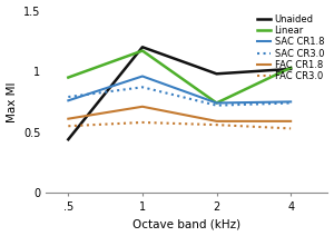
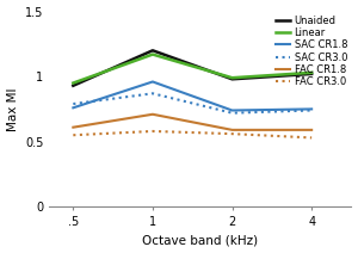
Unaided/.5: 0.44 -> 0.93
Linear/2: 0.74 -> 0.99
